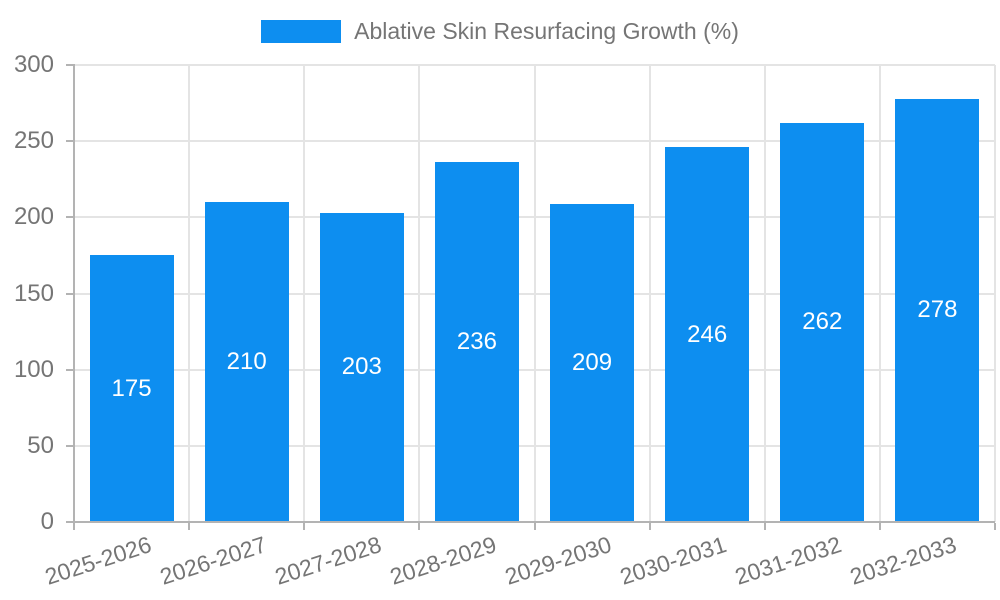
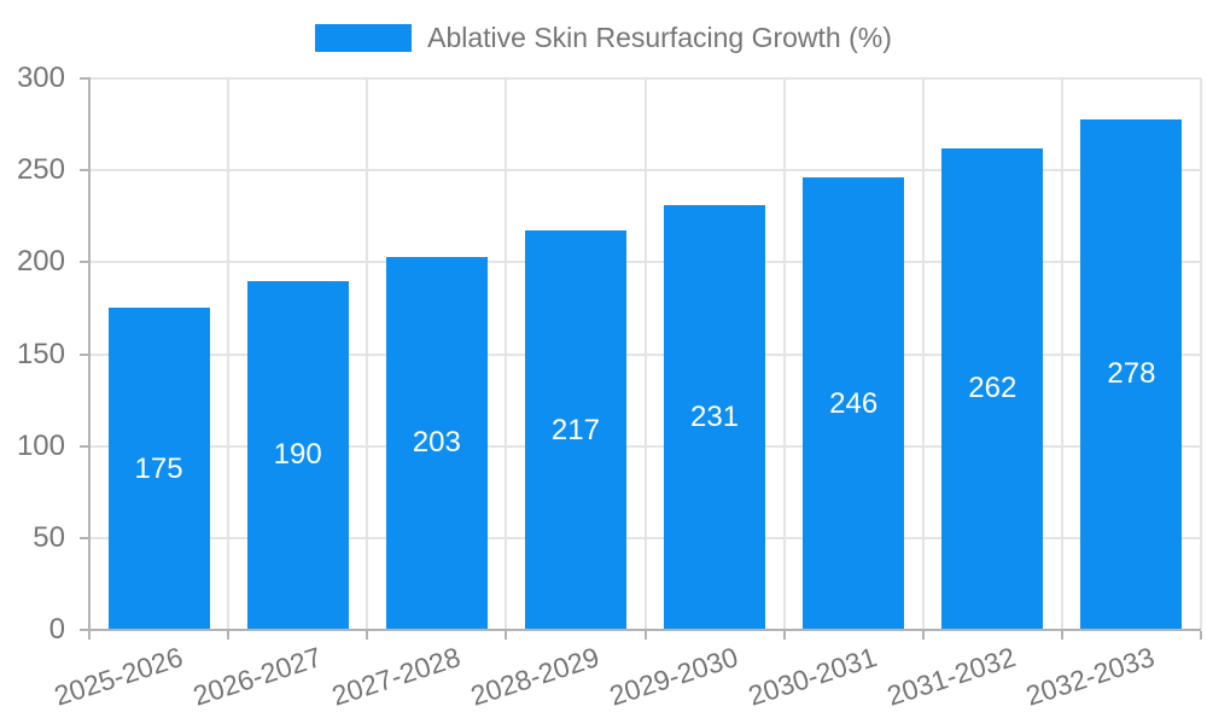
2026-2027: 210 -> 190
2028-2029: 236 -> 217
2029-2030: 209 -> 231
